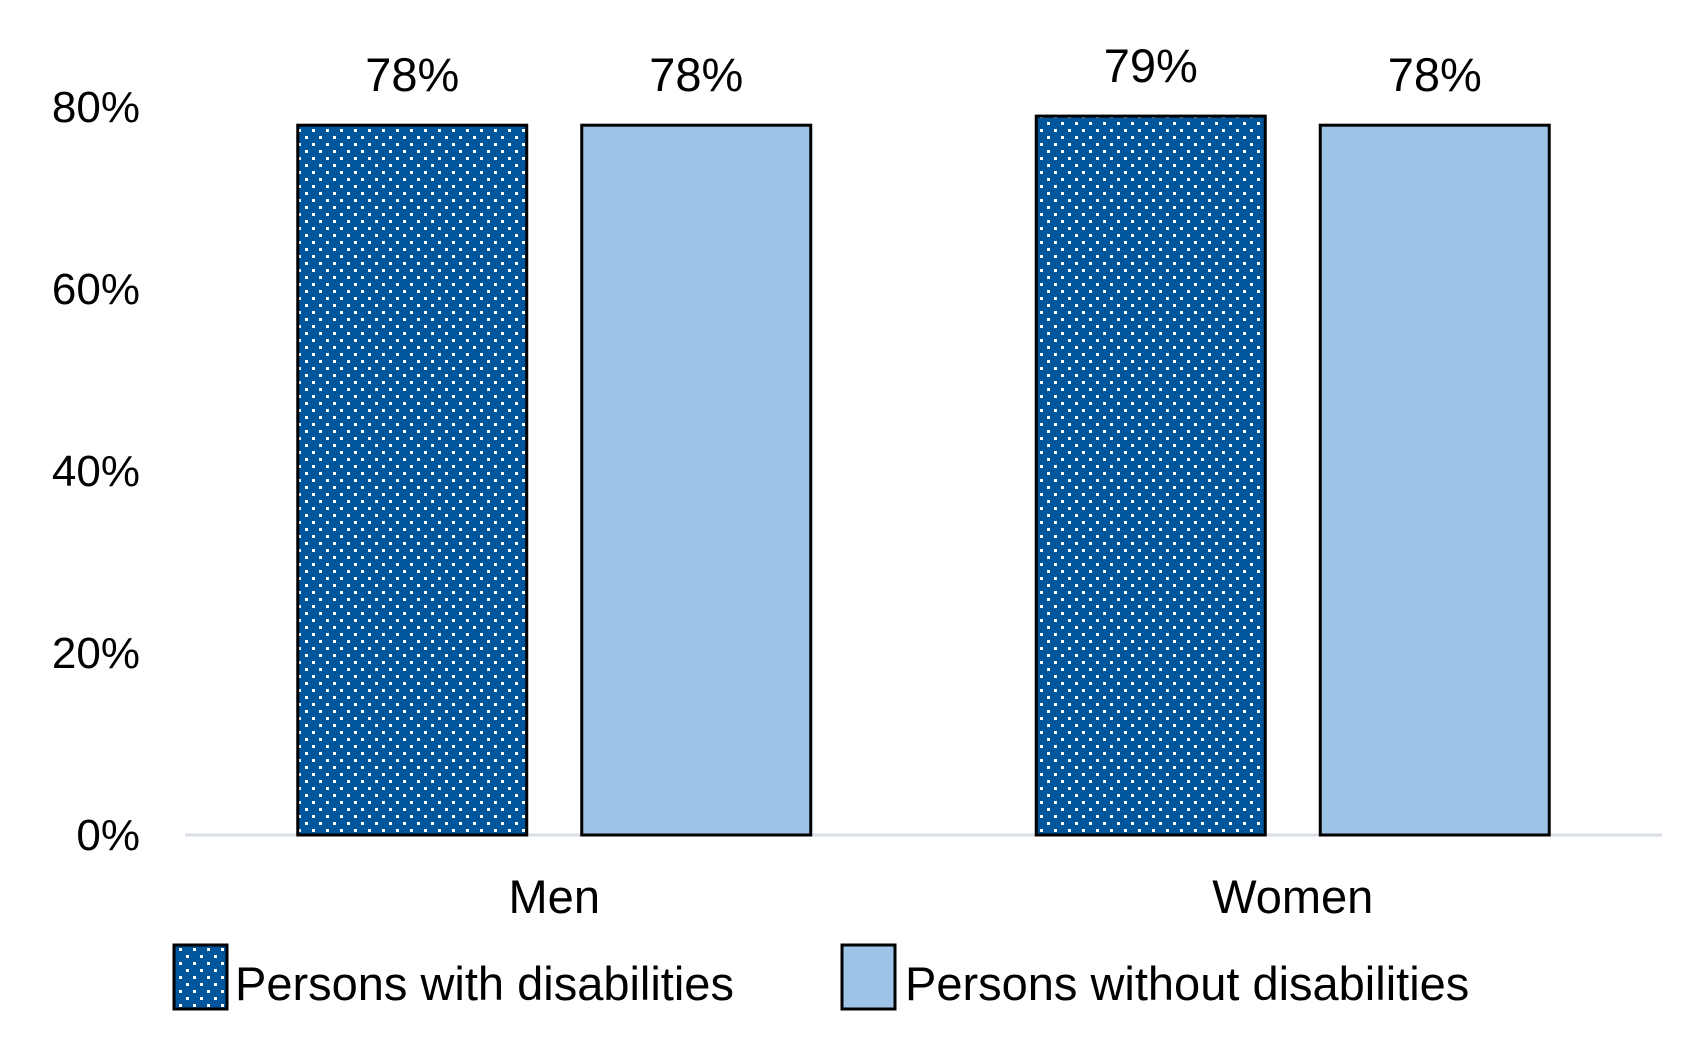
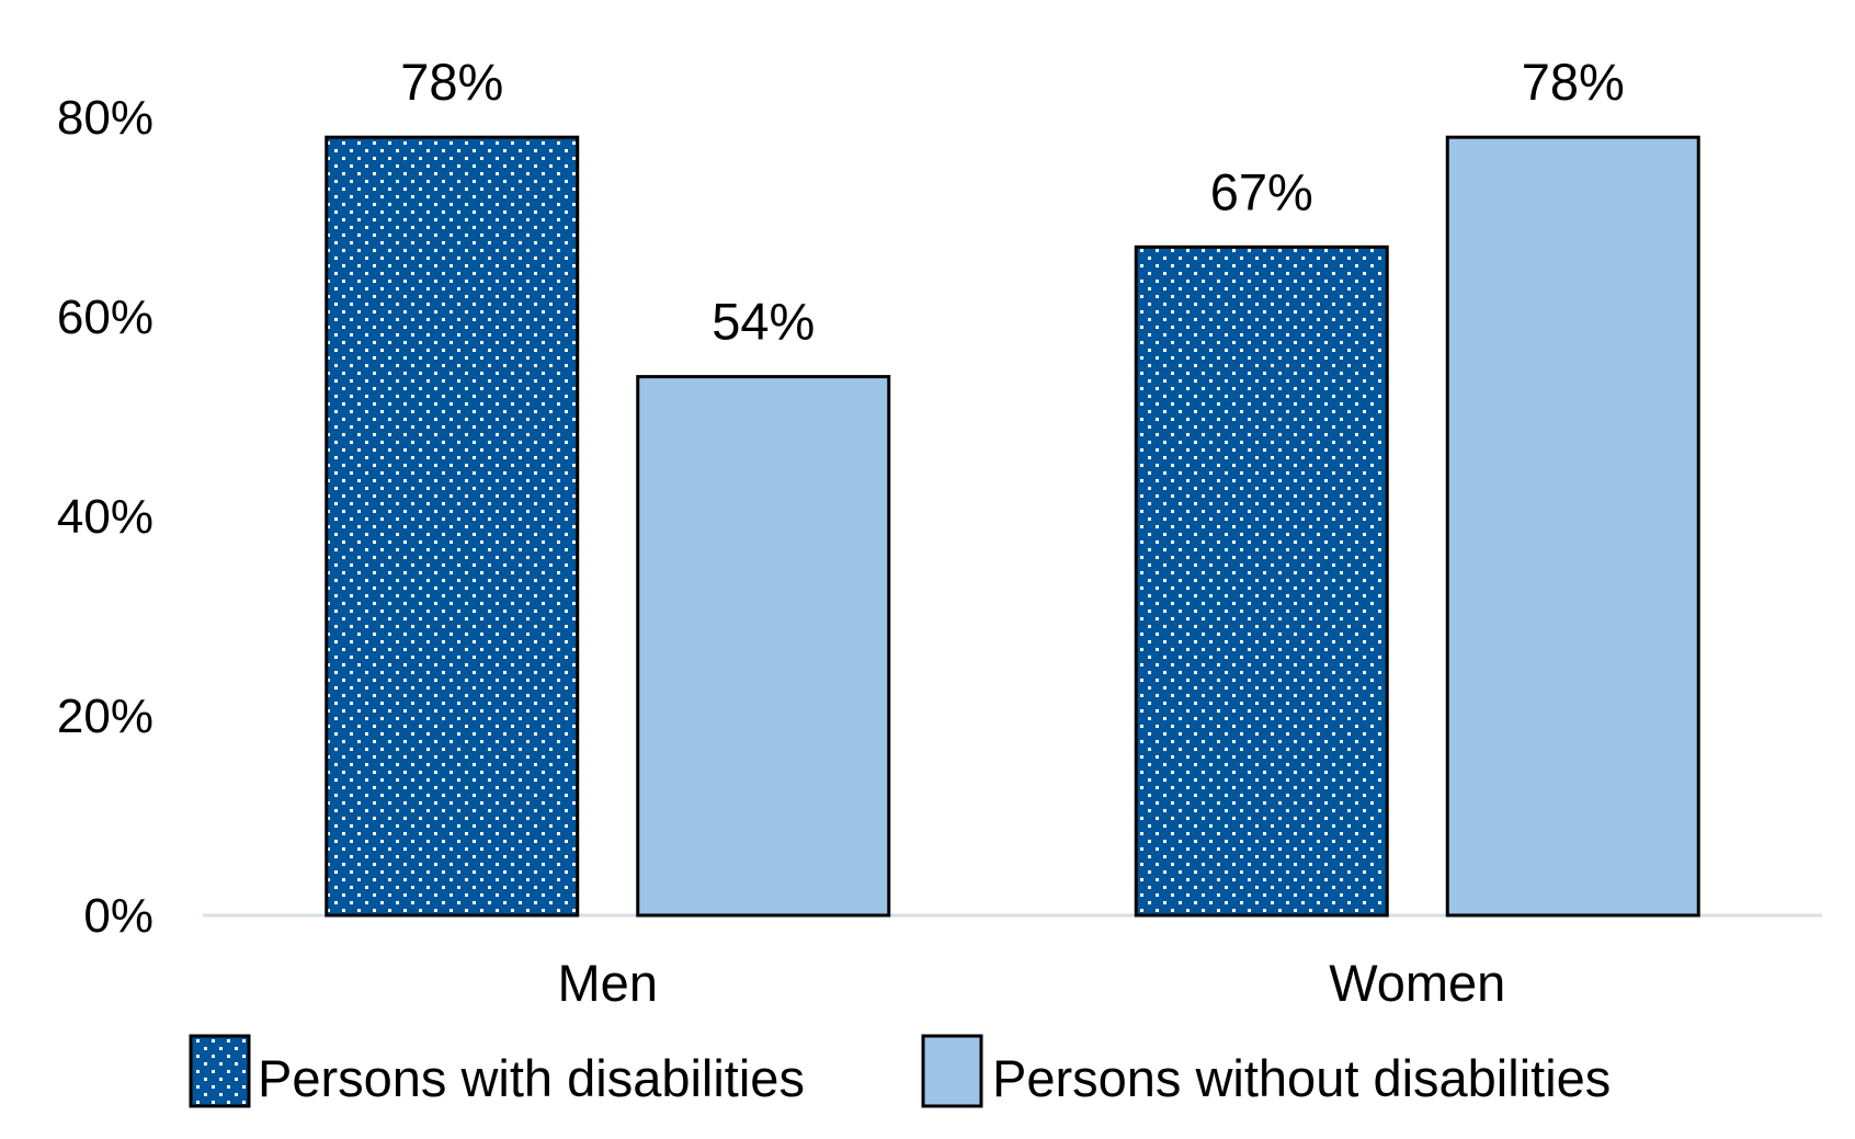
Persons without disabilities/Men: 78% -> 54%
Persons with disabilities/Women: 79% -> 67%
